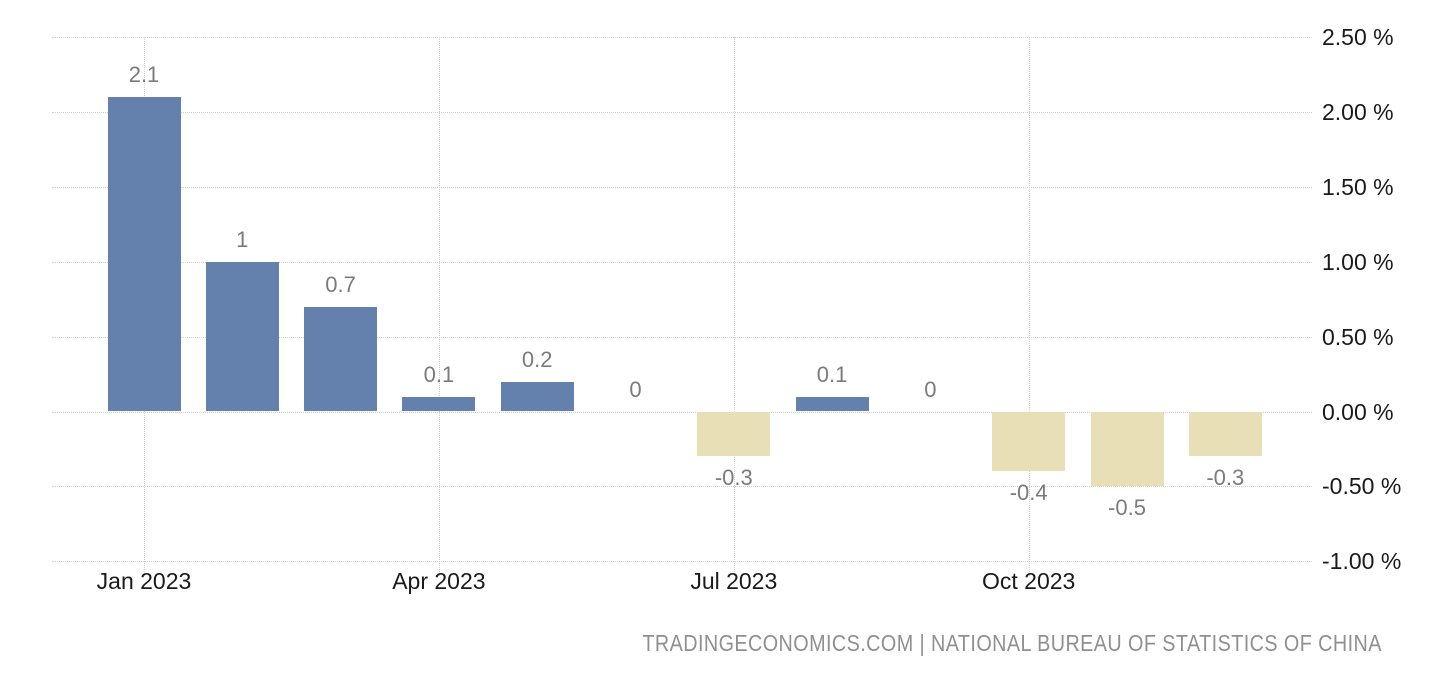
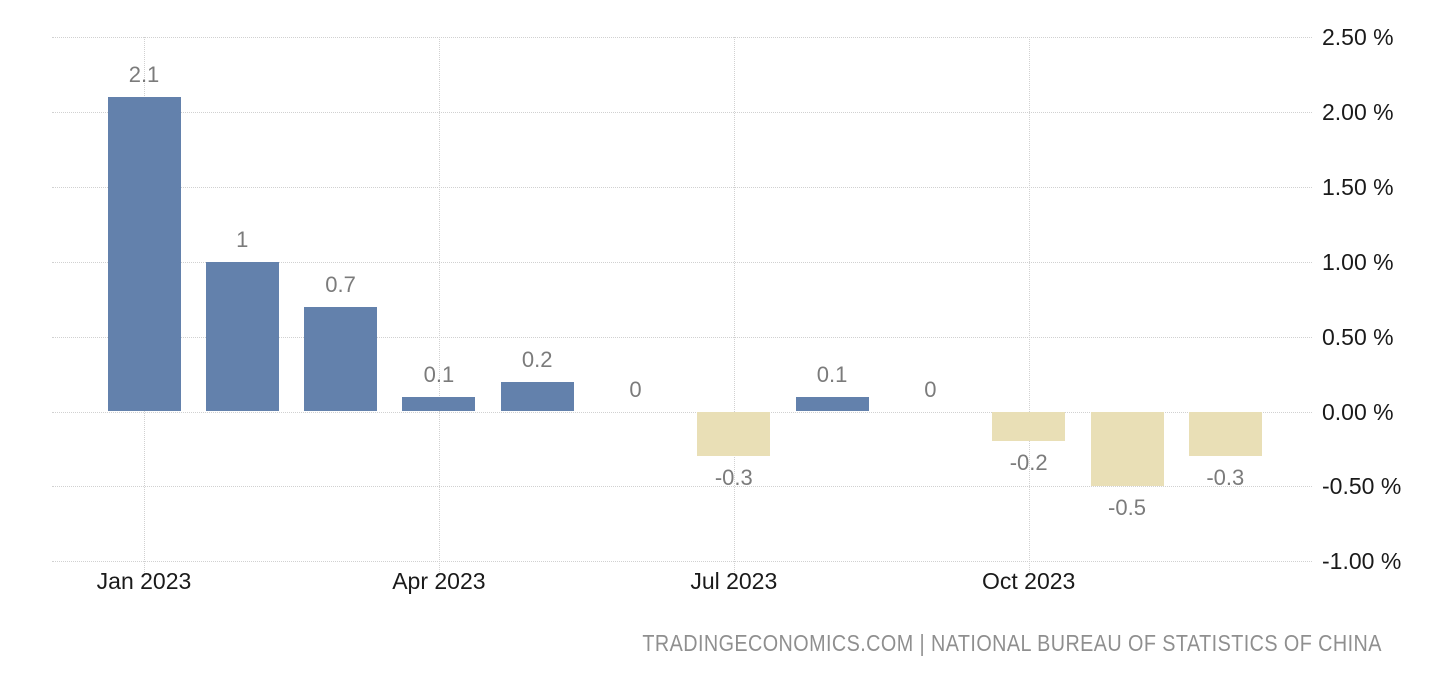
Oct 2023: -0.4 -> -0.2
